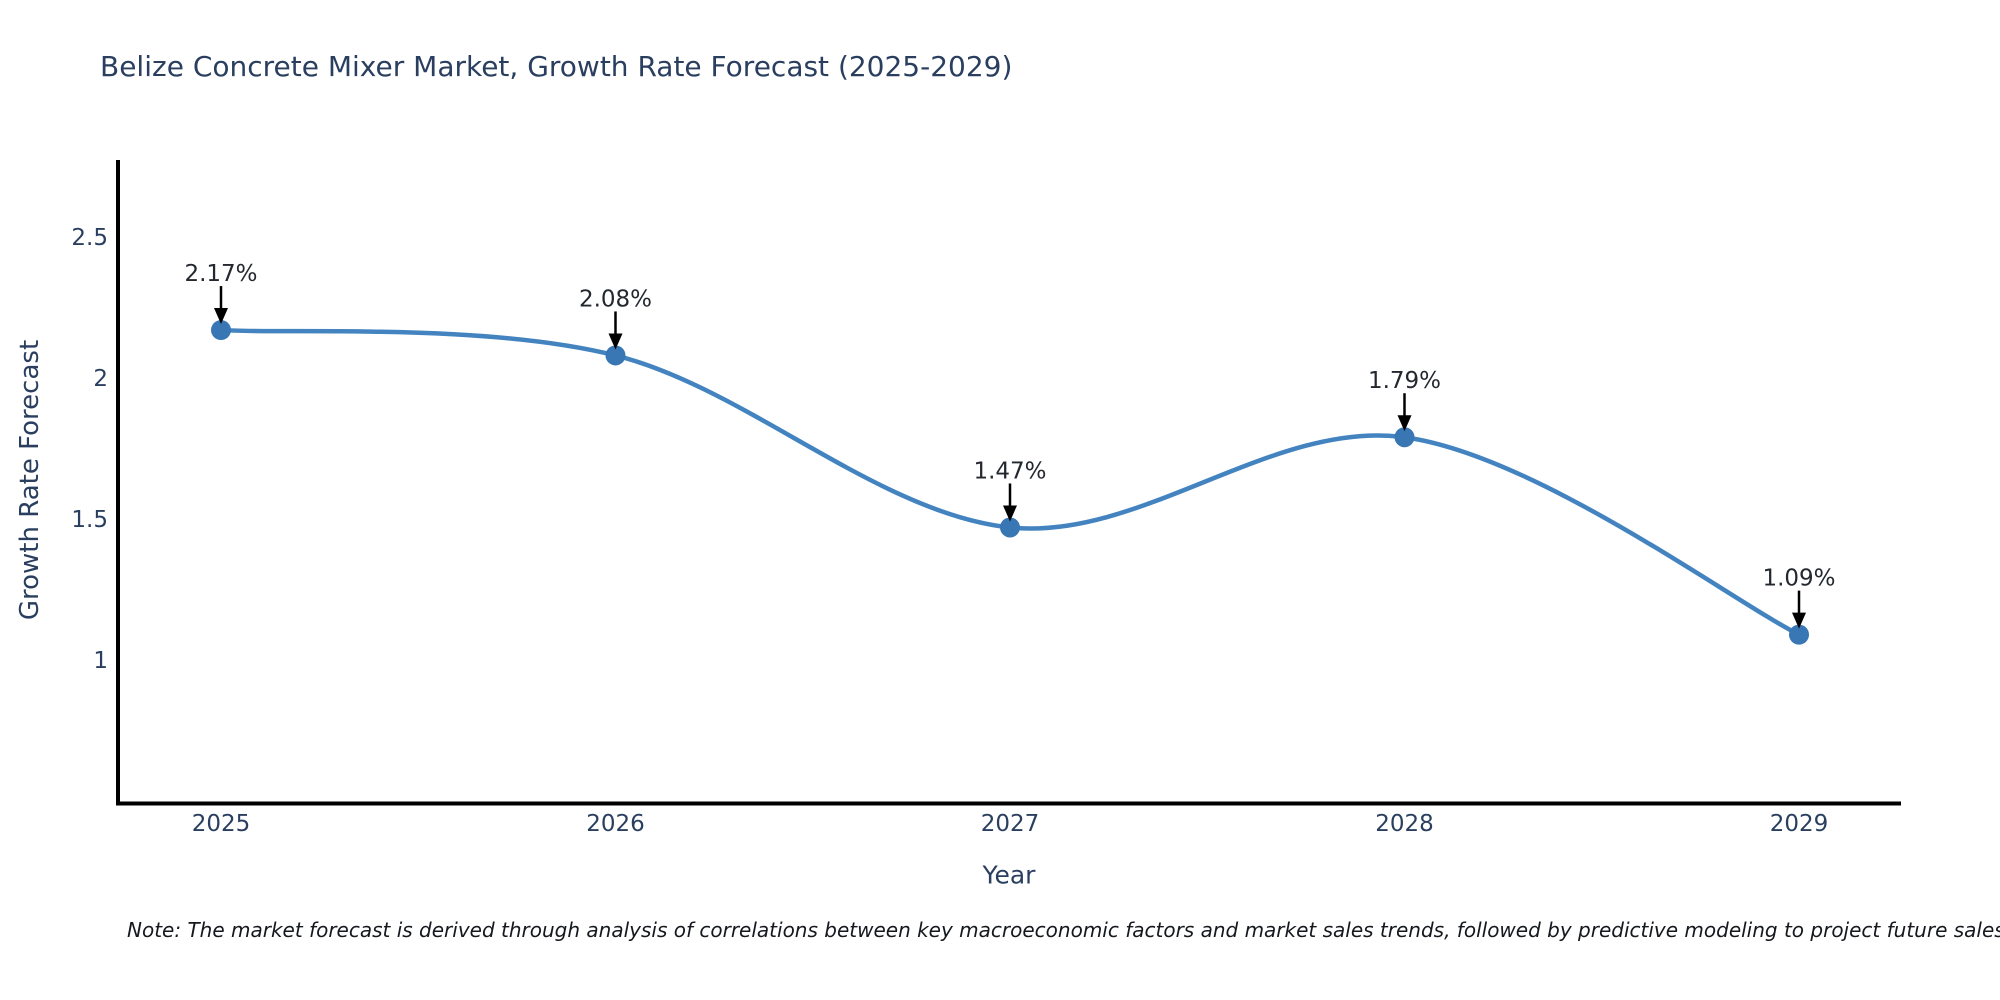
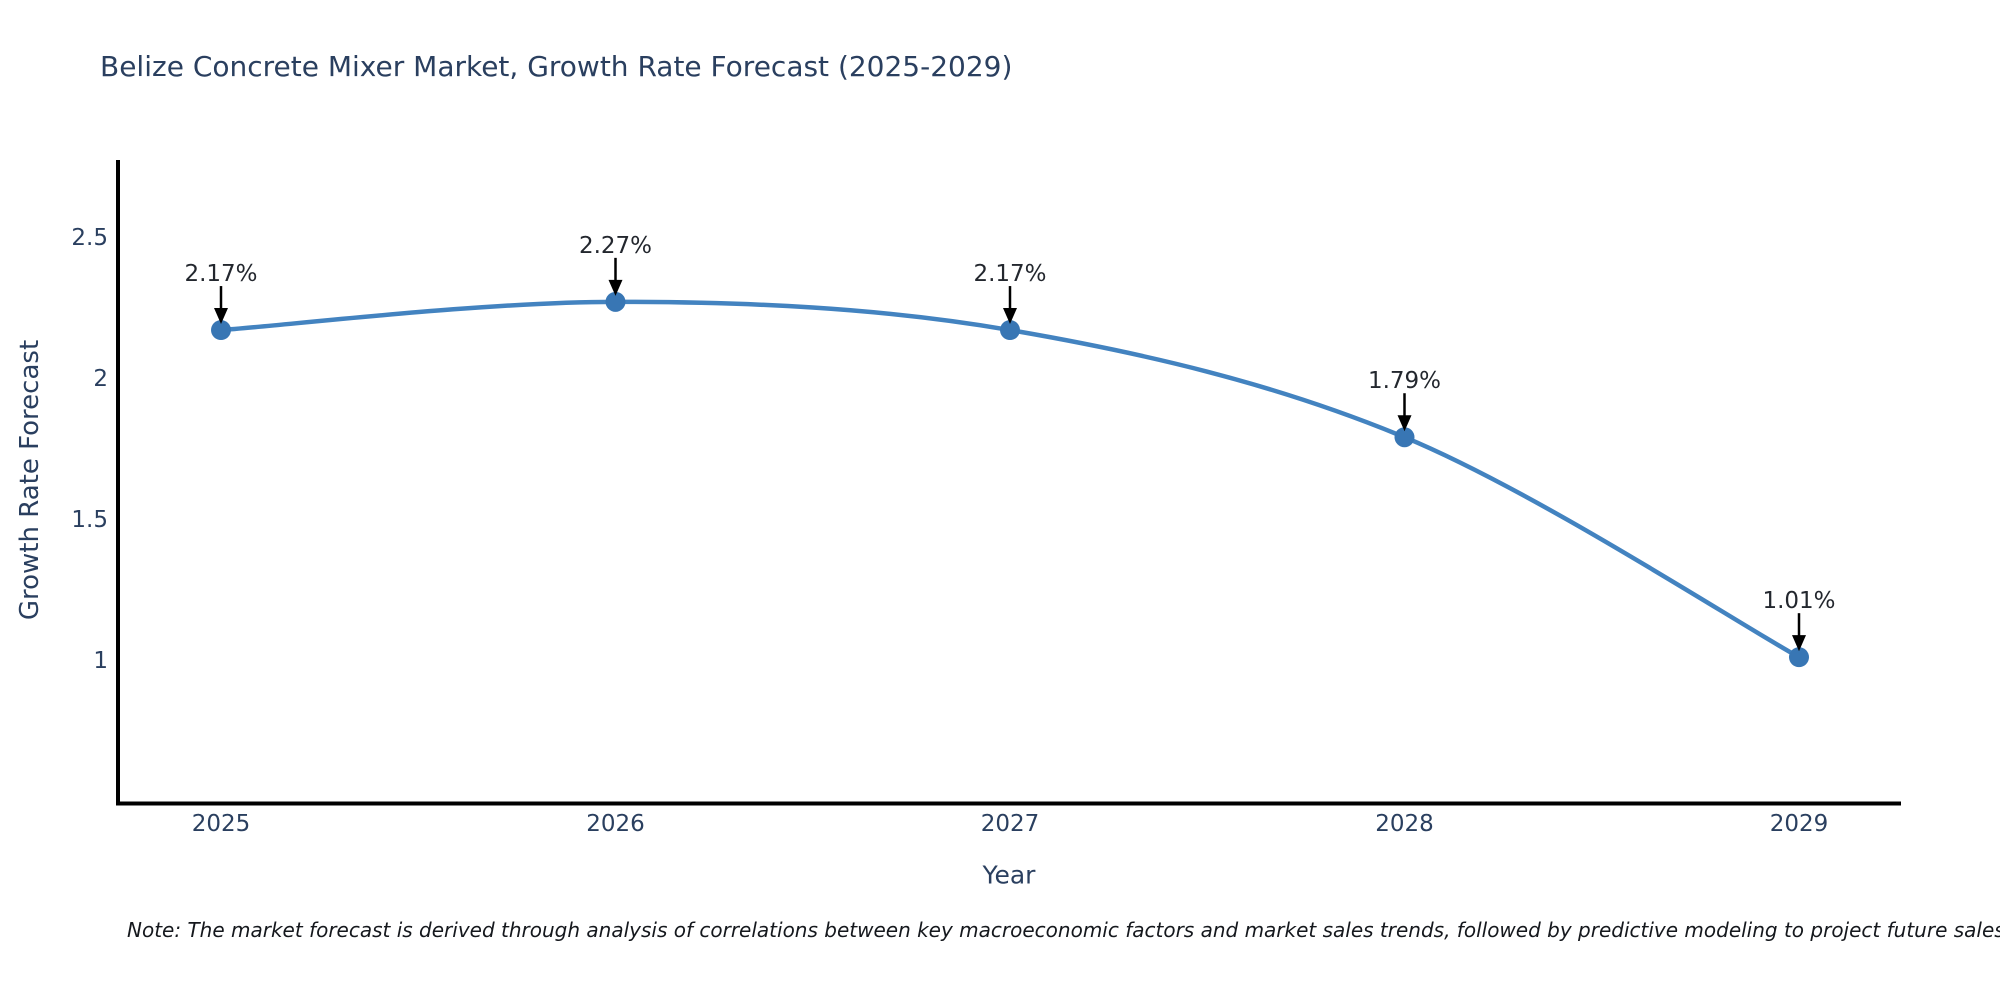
2026: 2.08% -> 2.27%
2027: 1.47% -> 2.17%
2029: 1.09% -> 1.01%
